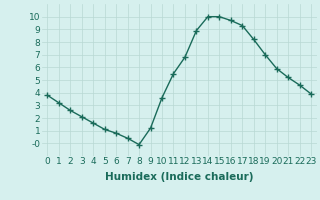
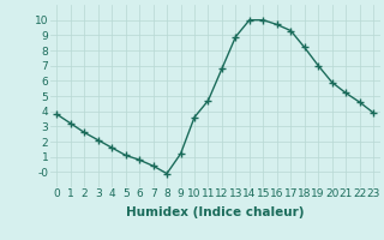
11: 5.5 -> 4.7
